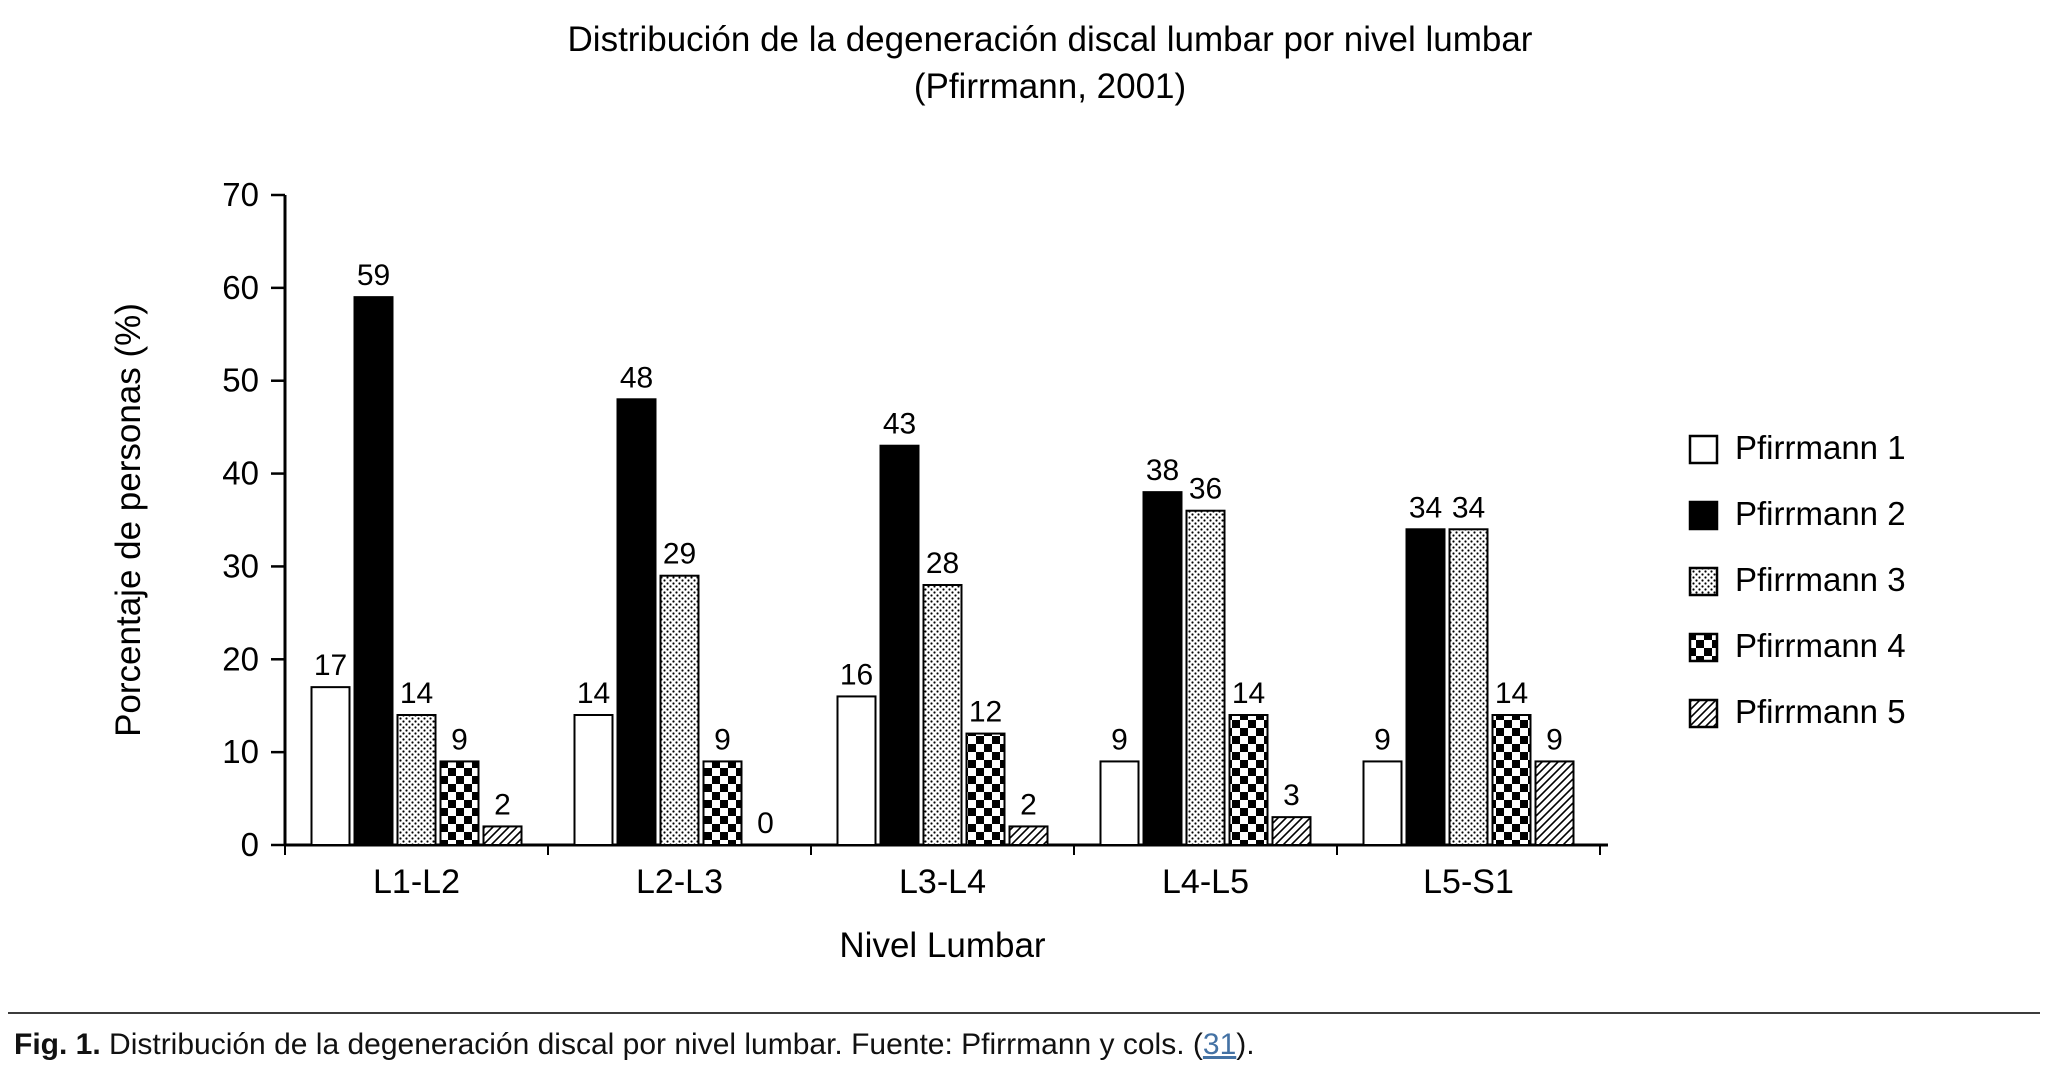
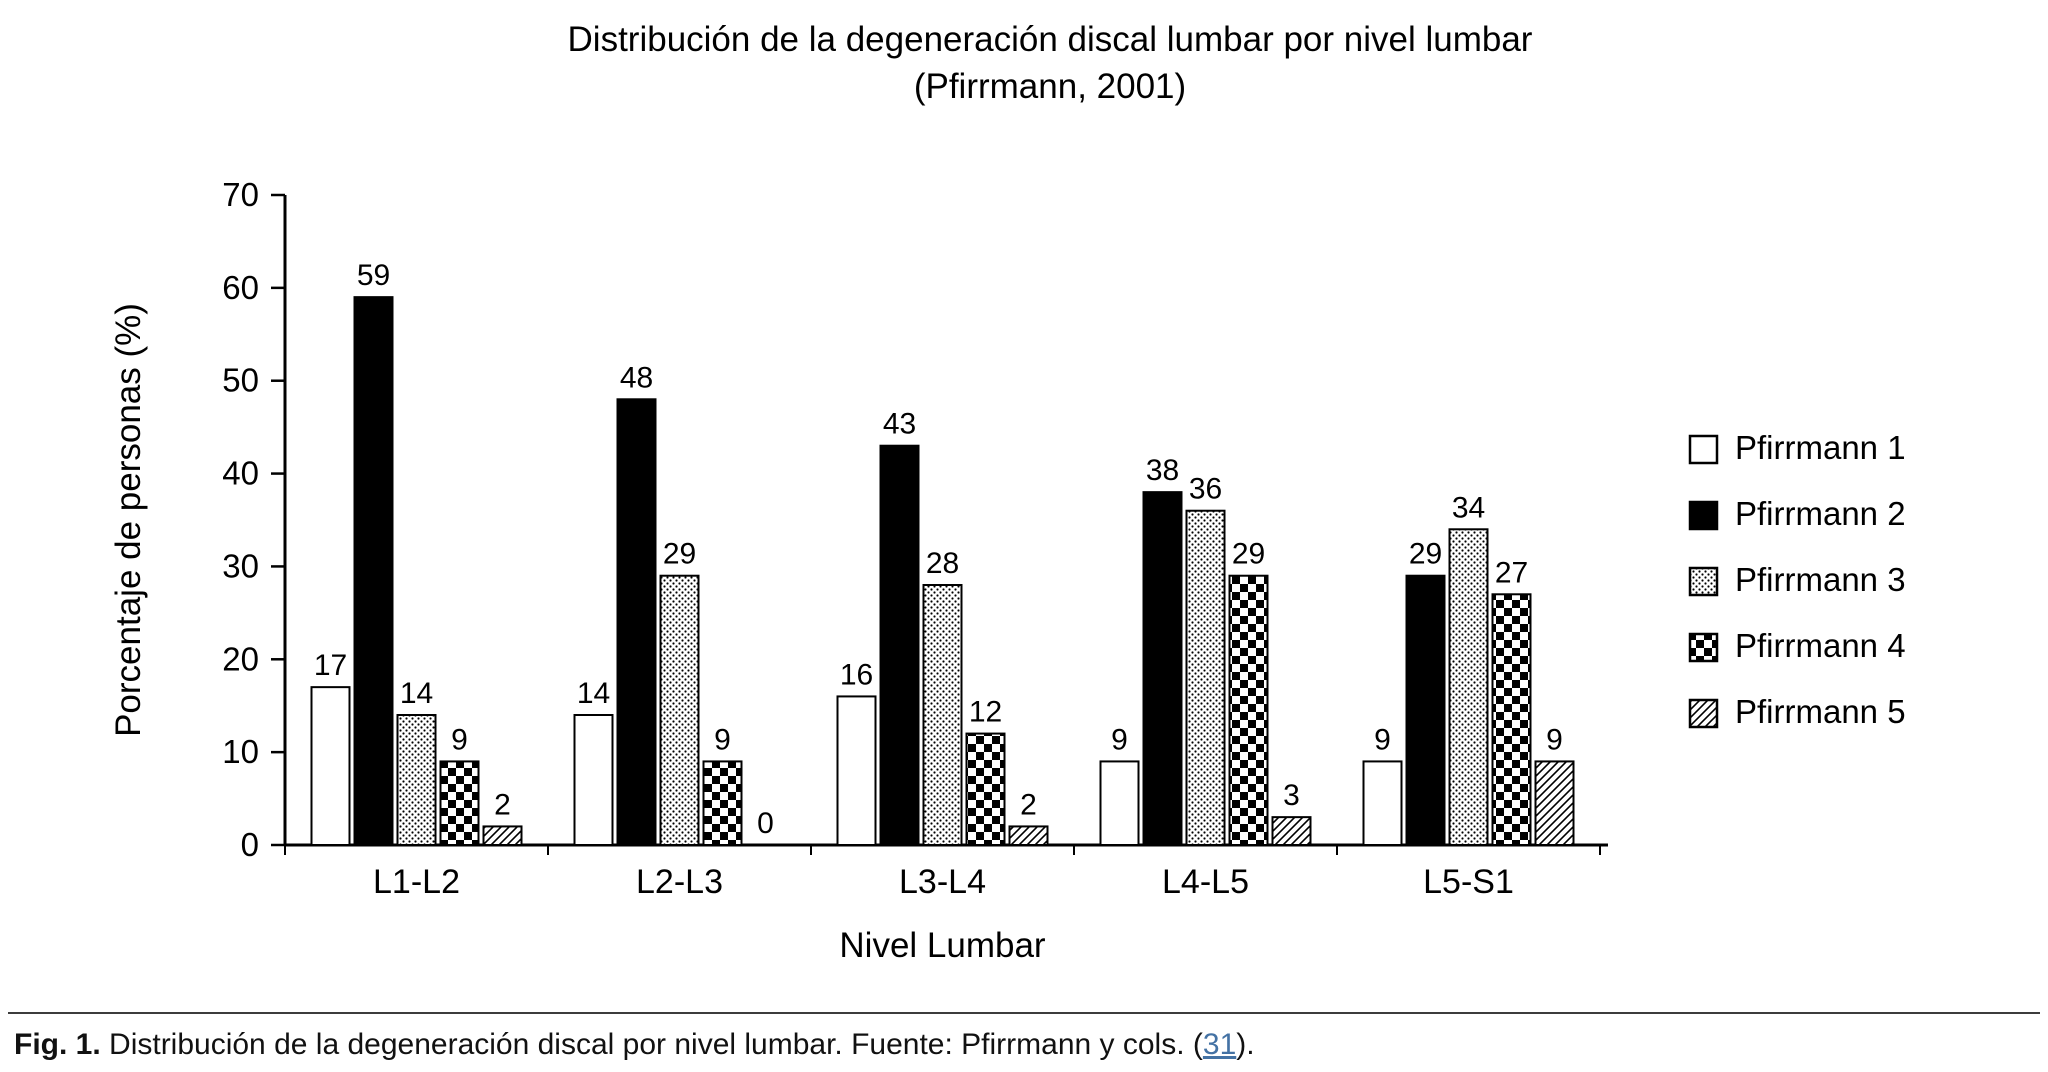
Pfirrmann 4/L4-L5: 14 -> 29
Pfirrmann 2/L5-S1: 34 -> 29
Pfirrmann 4/L5-S1: 14 -> 27
